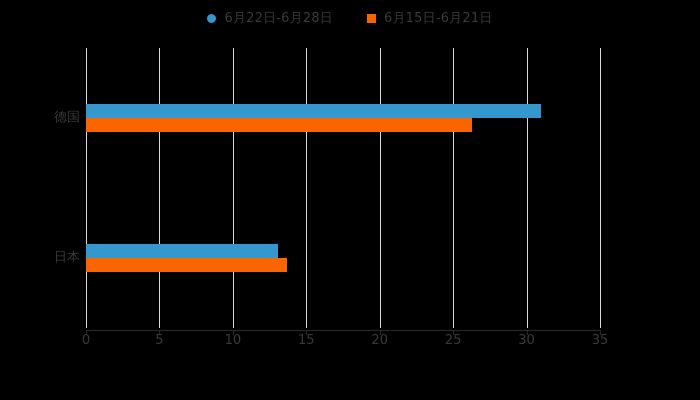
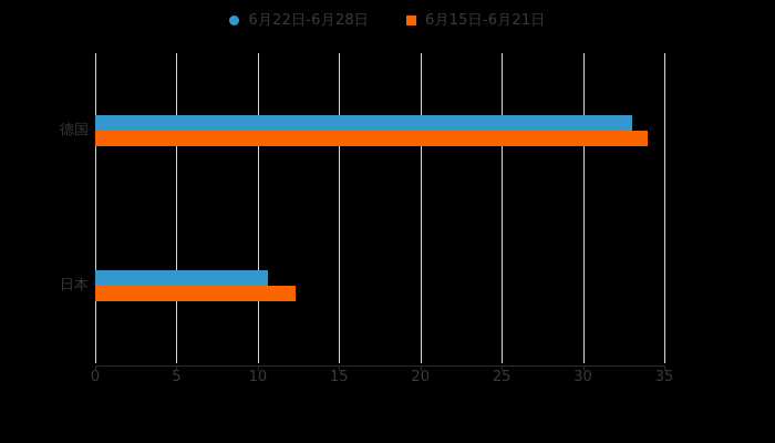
6月22日-6月28日/德国: 31.0 -> 33.0
6月15日-6月21日/德国: 26.3 -> 34.0
6月22日-6月28日/日本: 13.1 -> 10.6
6月15日-6月21日/日本: 13.7 -> 12.3
